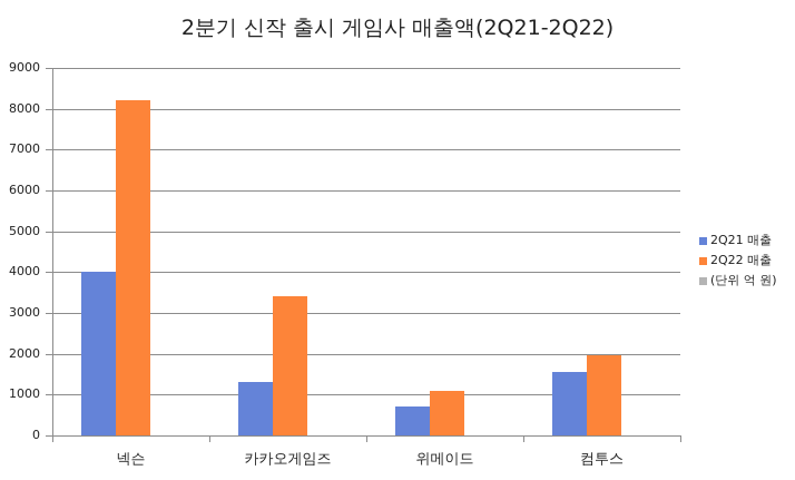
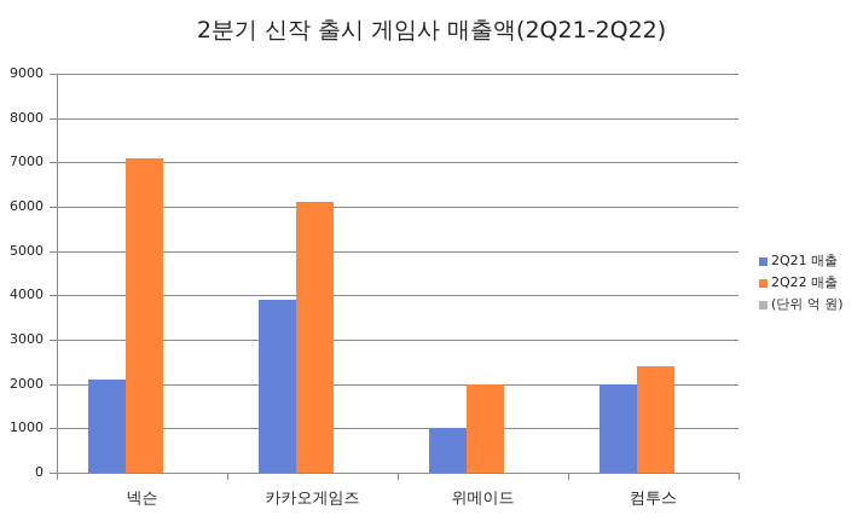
2Q21 매출/넥슨: 4000 -> 2100
2Q22 매출/넥슨: 8200 -> 7100
2Q21 매출/카카오게임즈: 1300 -> 3900
2Q22 매출/카카오게임즈: 3400 -> 6100
2Q21 매출/위메이드: 700 -> 1000
2Q22 매출/위메이드: 1100 -> 2000
2Q21 매출/컴투스: 1600 -> 2000
2Q22 매출/컴투스: 2000 -> 2400
